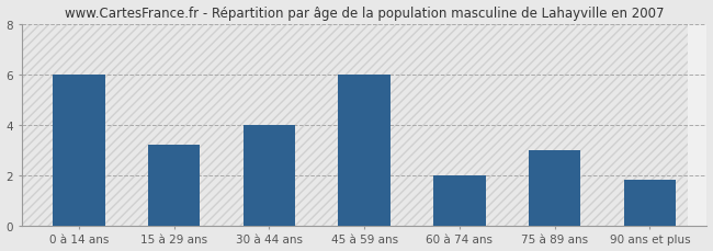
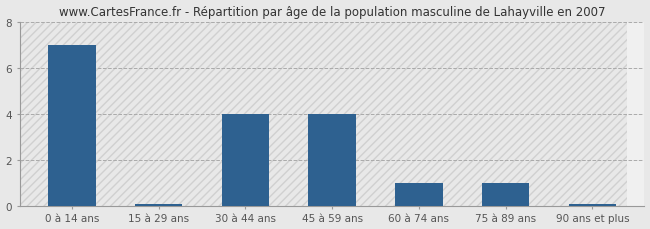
0 à 14 ans: 6.0 -> 7.0
15 à 29 ans: 3.2 -> 0.1
45 à 59 ans: 6.0 -> 4.0
60 à 74 ans: 2.0 -> 1.0
75 à 89 ans: 3.0 -> 1.0
90 ans et plus: 1.8 -> 0.1
